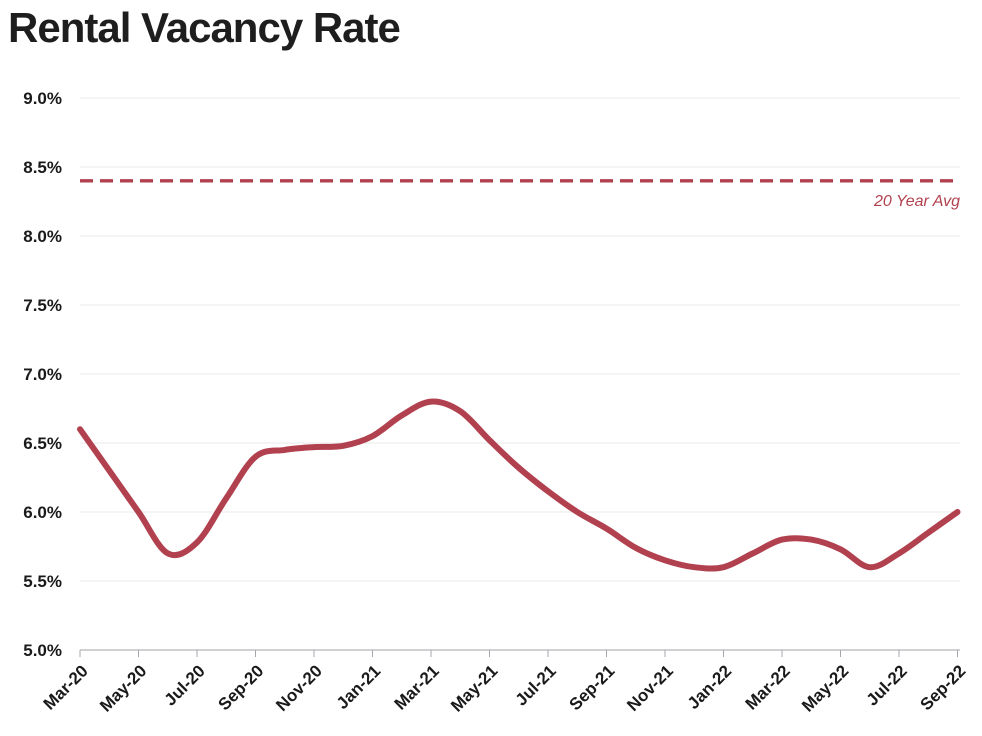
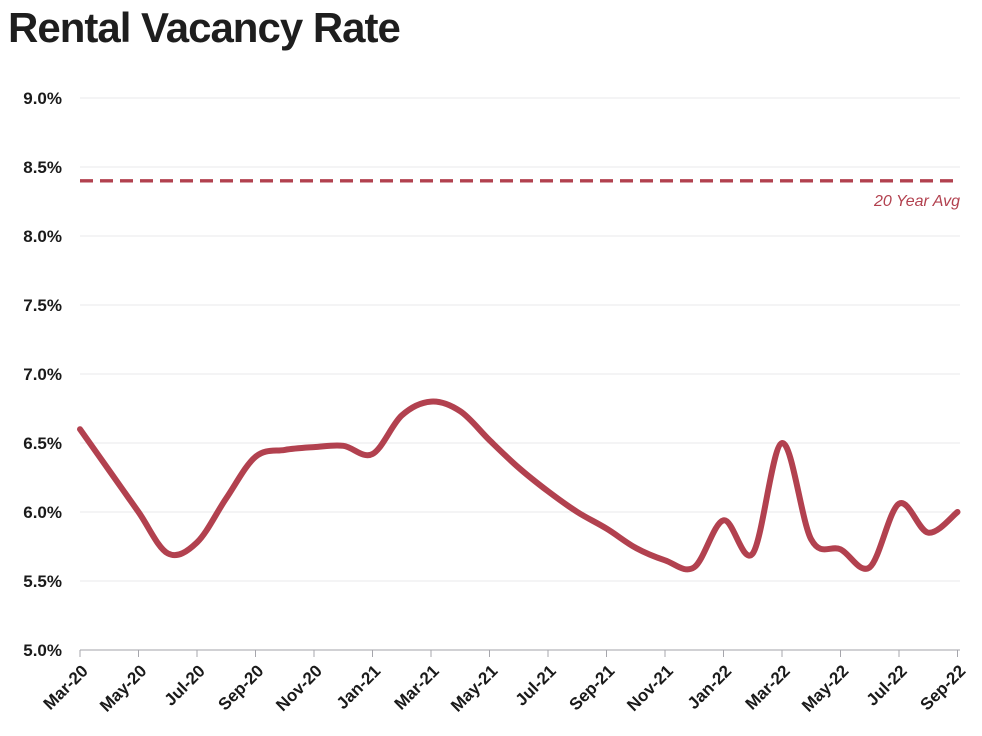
Jan-21: 6.55% -> 6.42%
Jan-22: 5.60% -> 5.94%
Mar-22: 5.80% -> 6.50%
Jul-22: 5.70% -> 6.06%
